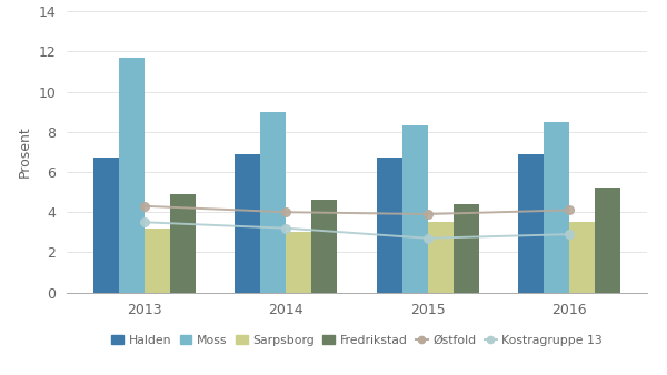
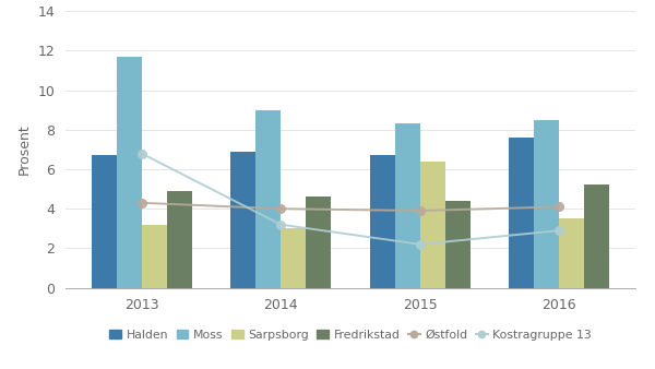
Kostragruppe 13/2013: 3.5 -> 6.8
Kostragruppe 13/2015: 2.7 -> 2.2
Sarpsborg/2015: 3.5 -> 6.4
Halden/2016: 6.9 -> 7.6
